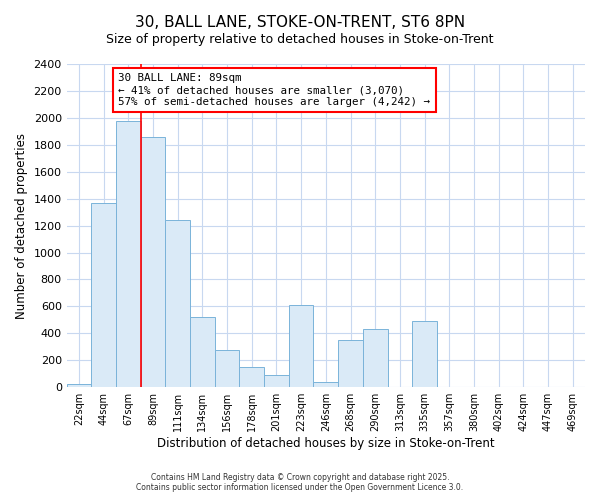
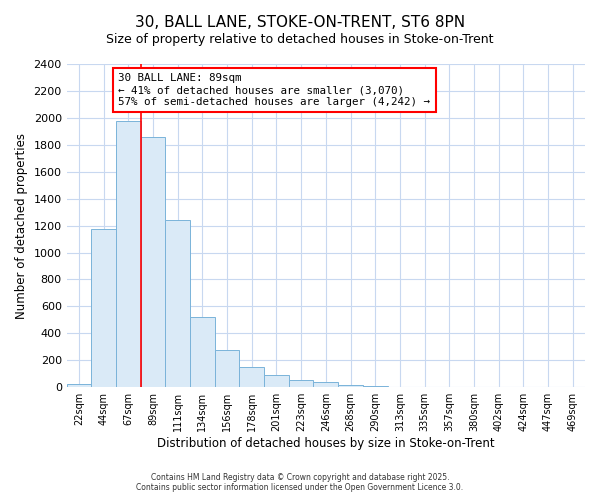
44sqm: 1370 -> 1180
223sqm: 610 -> 50
268sqm: 350 -> 20
290sqm: 430 -> 10
335sqm: 490 -> 0
